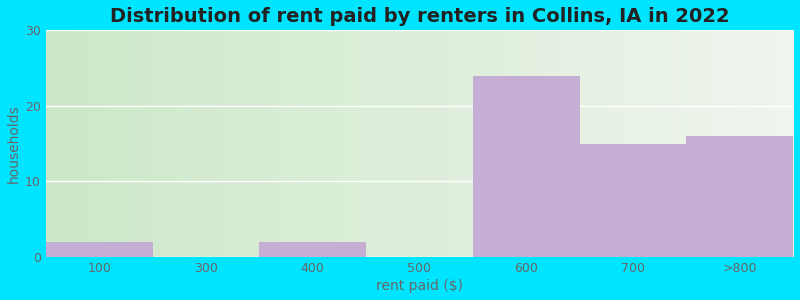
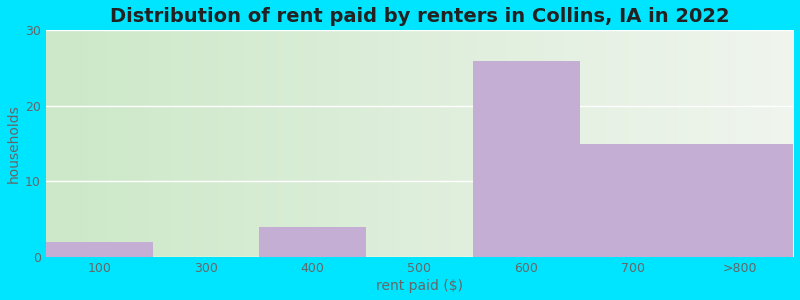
400: 2 -> 4
600: 24 -> 26
>800: 16 -> 15
